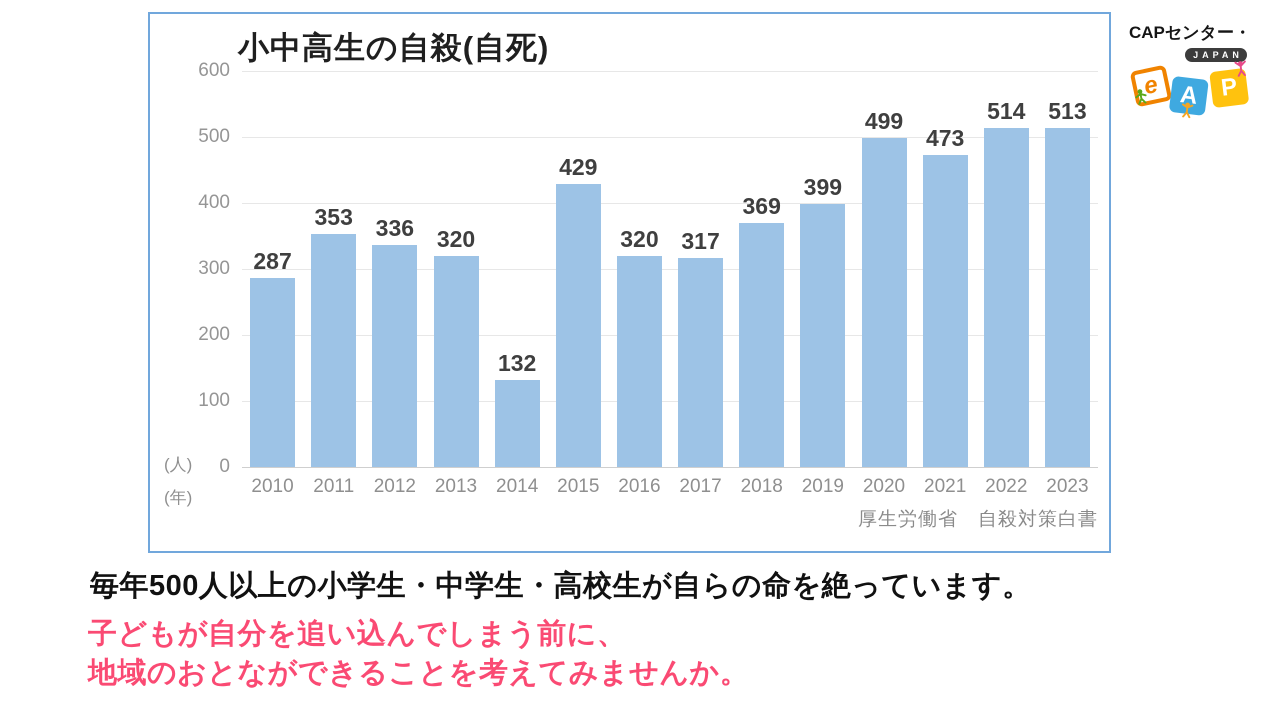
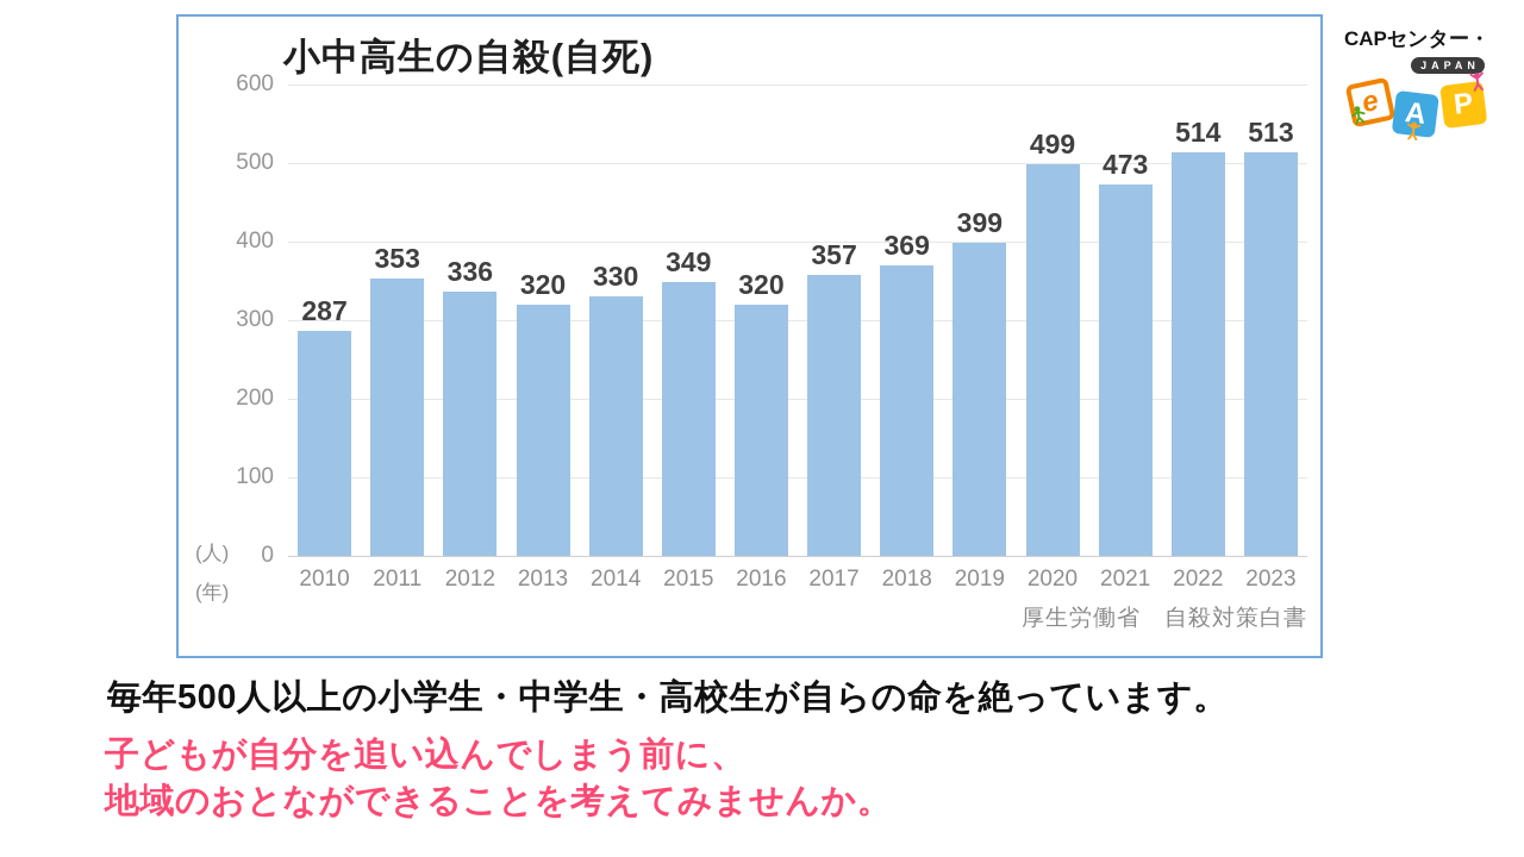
2014: 132 -> 330
2015: 429 -> 349
2017: 317 -> 357
